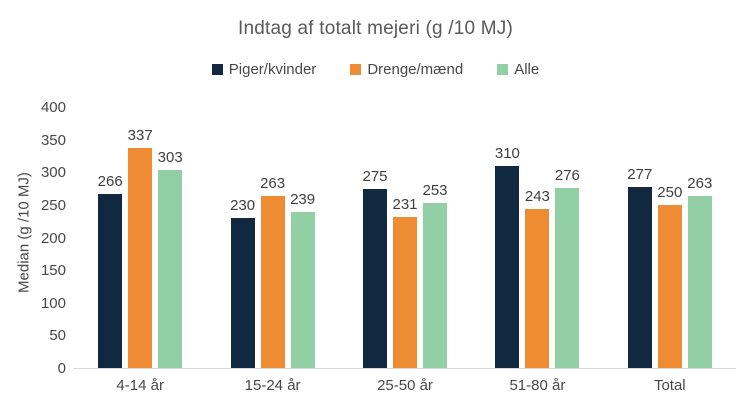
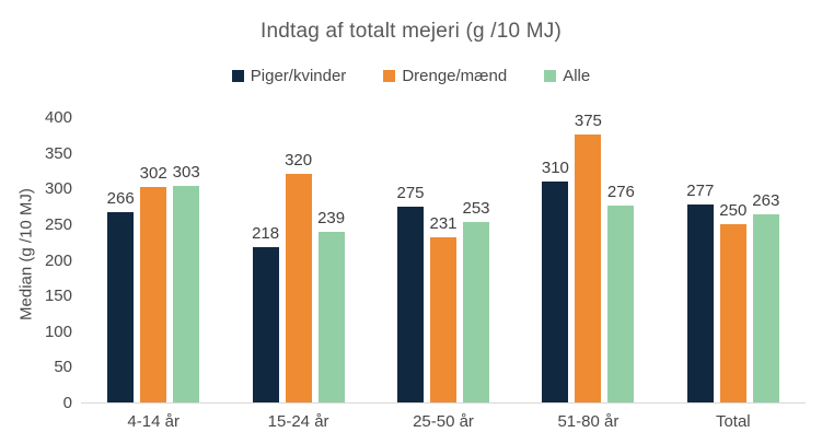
Drenge/mænd/4-14 år: 337 -> 302
Piger/kvinder/15-24 år: 230 -> 218
Drenge/mænd/15-24 år: 263 -> 320
Drenge/mænd/51-80 år: 243 -> 375
